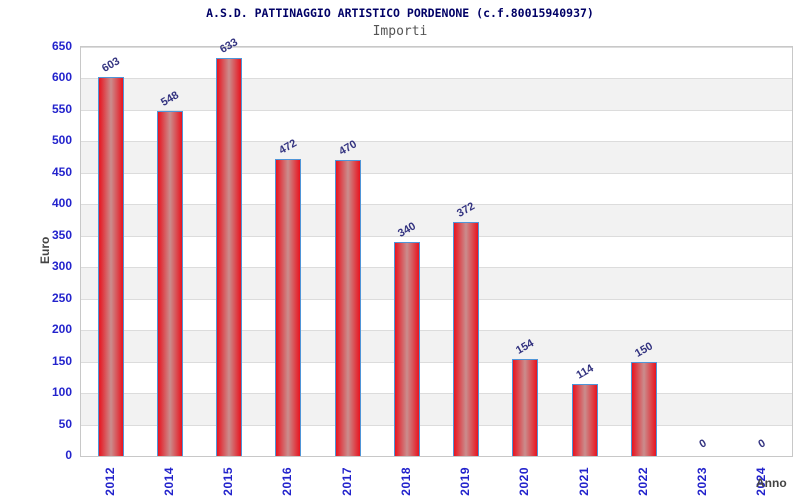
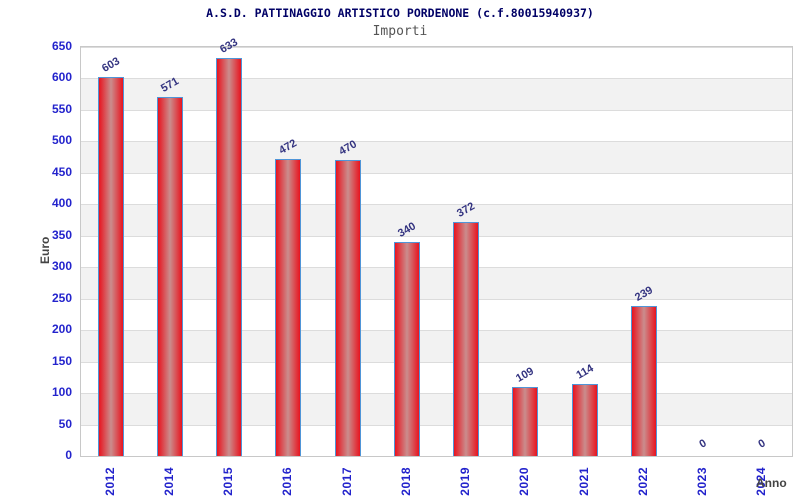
2014: 548 -> 571
2020: 154 -> 109
2022: 150 -> 239
